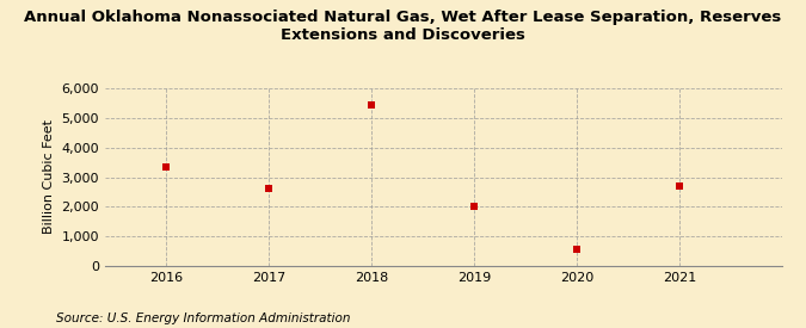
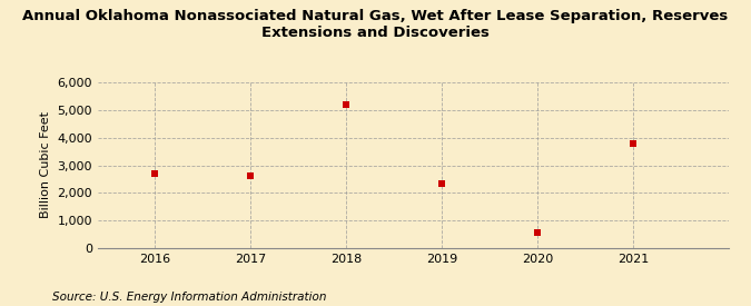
2016: 3,350 -> 2,700
2018: 5,450 -> 5,200
2019: 2,000 -> 2,350
2021: 2,700 -> 3,800
